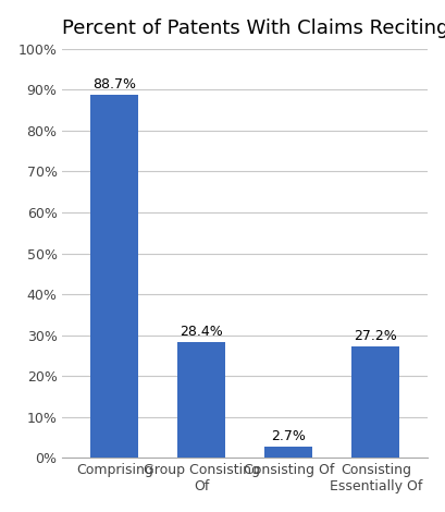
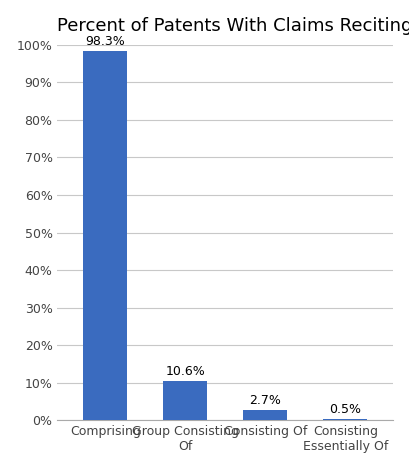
Comprising: 88.7% -> 98.3%
Group Consisting Of: 28.4% -> 10.6%
Consisting Essentially Of: 27.2% -> 0.5%
